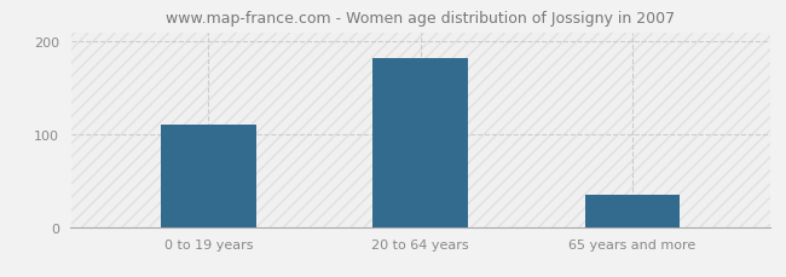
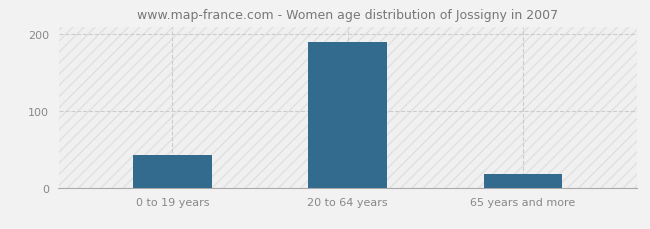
0 to 19 years: 110 -> 42
20 to 64 years: 182 -> 190
65 years and more: 35 -> 18
